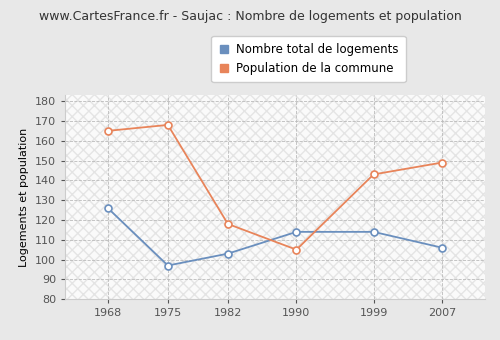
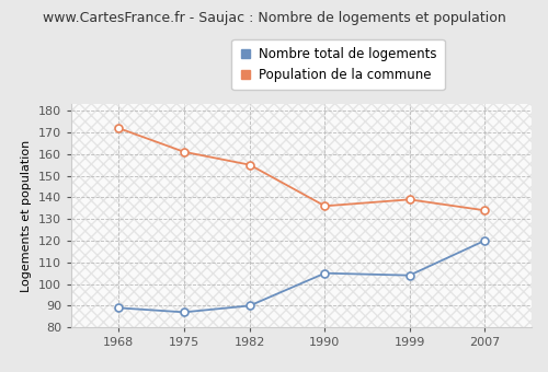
Nombre total de logements/1968: 126 -> 89
Population de la commune/1968: 165 -> 172
Nombre total de logements/1975: 97 -> 87
Population de la commune/1975: 168 -> 161
Nombre total de logements/1982: 103 -> 90
Population de la commune/1982: 118 -> 155
Nombre total de logements/1990: 114 -> 105
Population de la commune/1990: 105 -> 136
Nombre total de logements/1999: 114 -> 104
Population de la commune/1999: 143 -> 139
Nombre total de logements/2007: 106 -> 120
Population de la commune/2007: 149 -> 134
